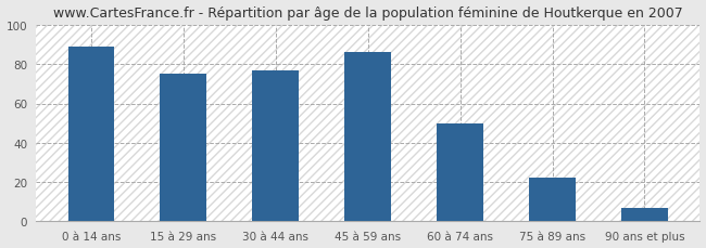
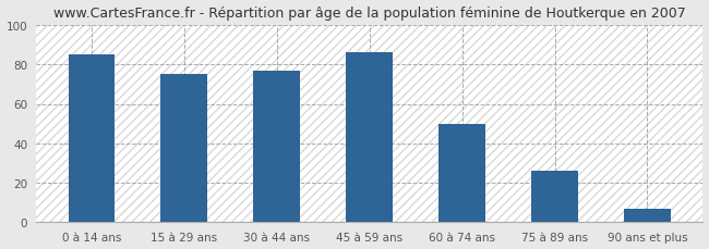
0 à 14 ans: 89 -> 85
75 à 89 ans: 22 -> 26
